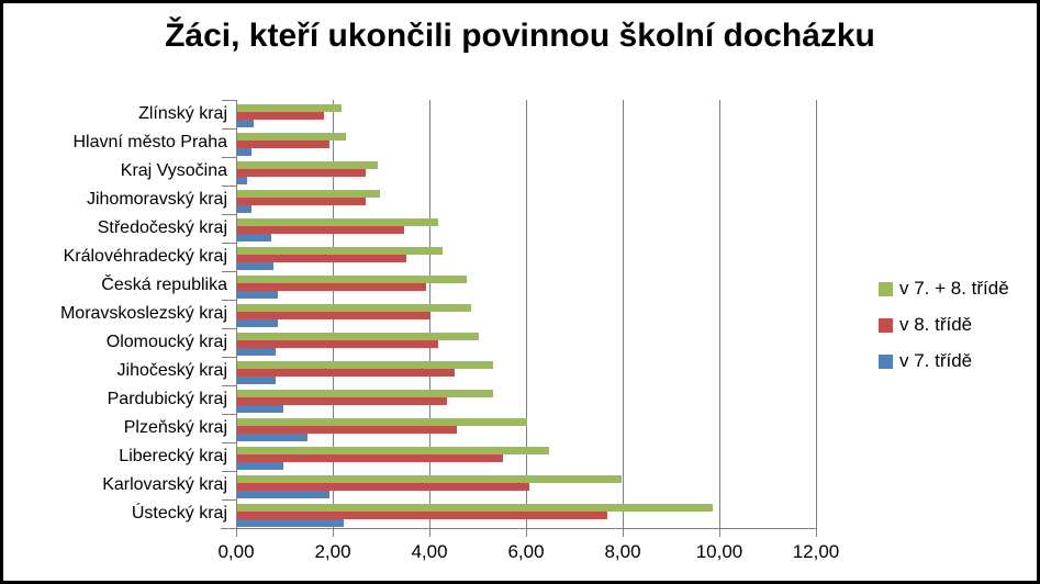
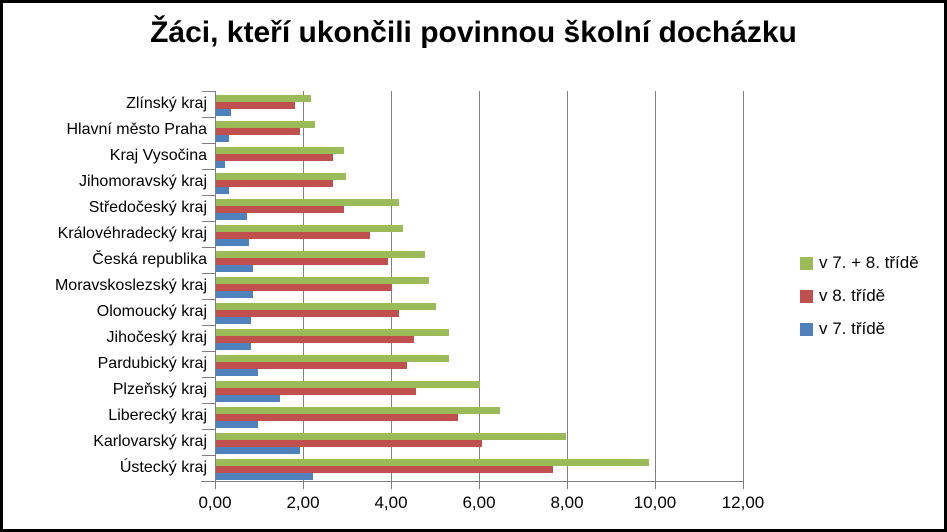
v 8. třídě/Středočeský kraj: 3,5 -> 2,9
